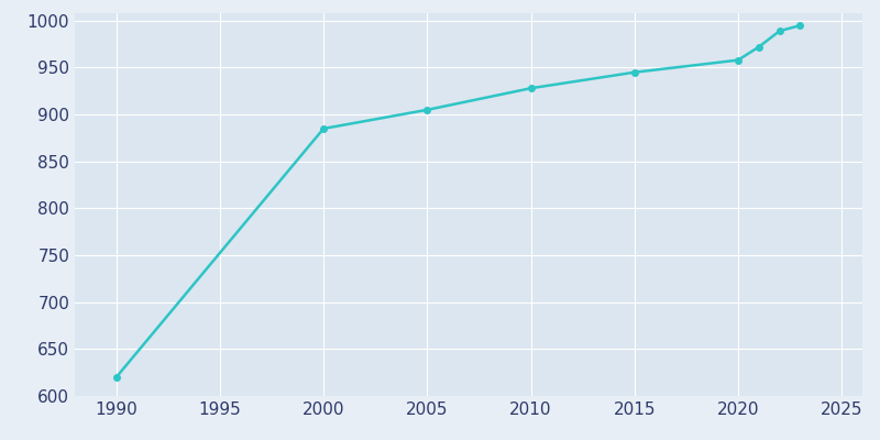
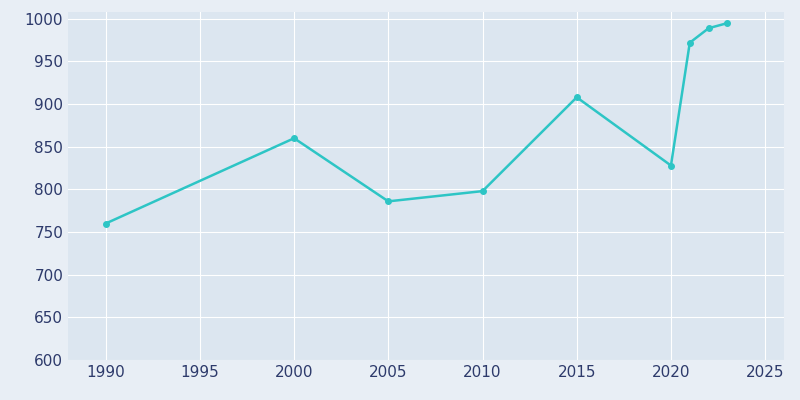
1990: 620 -> 760
2000: 885 -> 860
2005: 905 -> 786
2010: 928 -> 798
2015: 945 -> 908
2020: 958 -> 828
